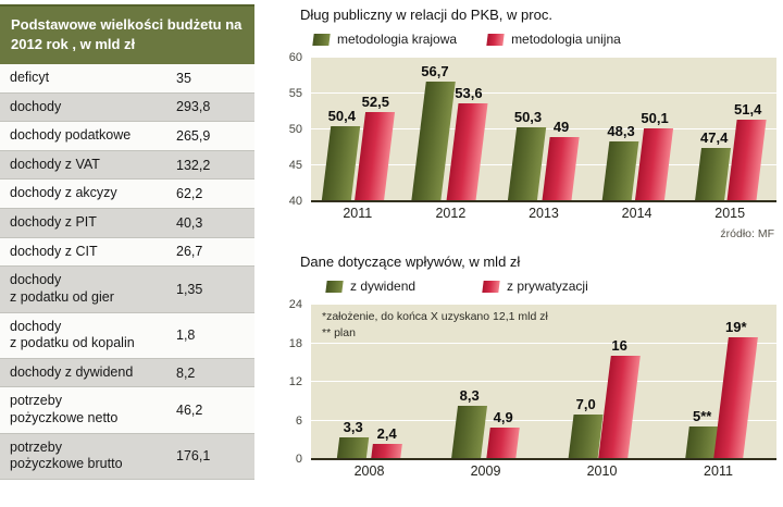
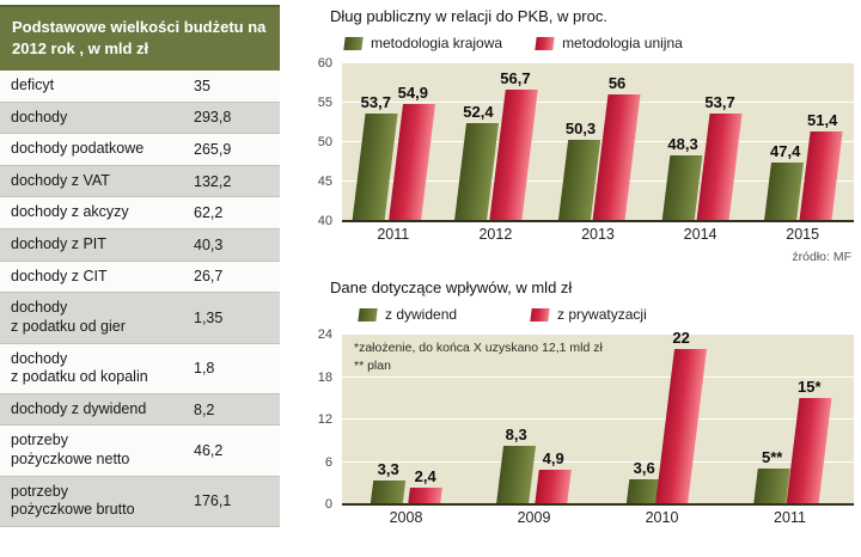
Dług publiczny w relacji do PKB, w proc./metodologia krajowa/2011: 50,4 -> 53,7
Dług publiczny w relacji do PKB, w proc./metodologia unijna/2011: 52,5 -> 54,9
Dług publiczny w relacji do PKB, w proc./metodologia krajowa/2012: 56,7 -> 52,4
Dług publiczny w relacji do PKB, w proc./metodologia unijna/2012: 53,6 -> 56,7
Dług publiczny w relacji do PKB, w proc./metodologia unijna/2013: 49 -> 56
Dług publiczny w relacji do PKB, w proc./metodologia unijna/2014: 50,1 -> 53,7
Dane dotyczące wpływów, w mld zł/z dywidend/2010: 7,0 -> 3,6
Dane dotyczące wpływów, w mld zł/z prywatyzacji/2010: 16 -> 22
Dane dotyczące wpływów, w mld zł/z prywatyzacji/2011: 19 -> 15
